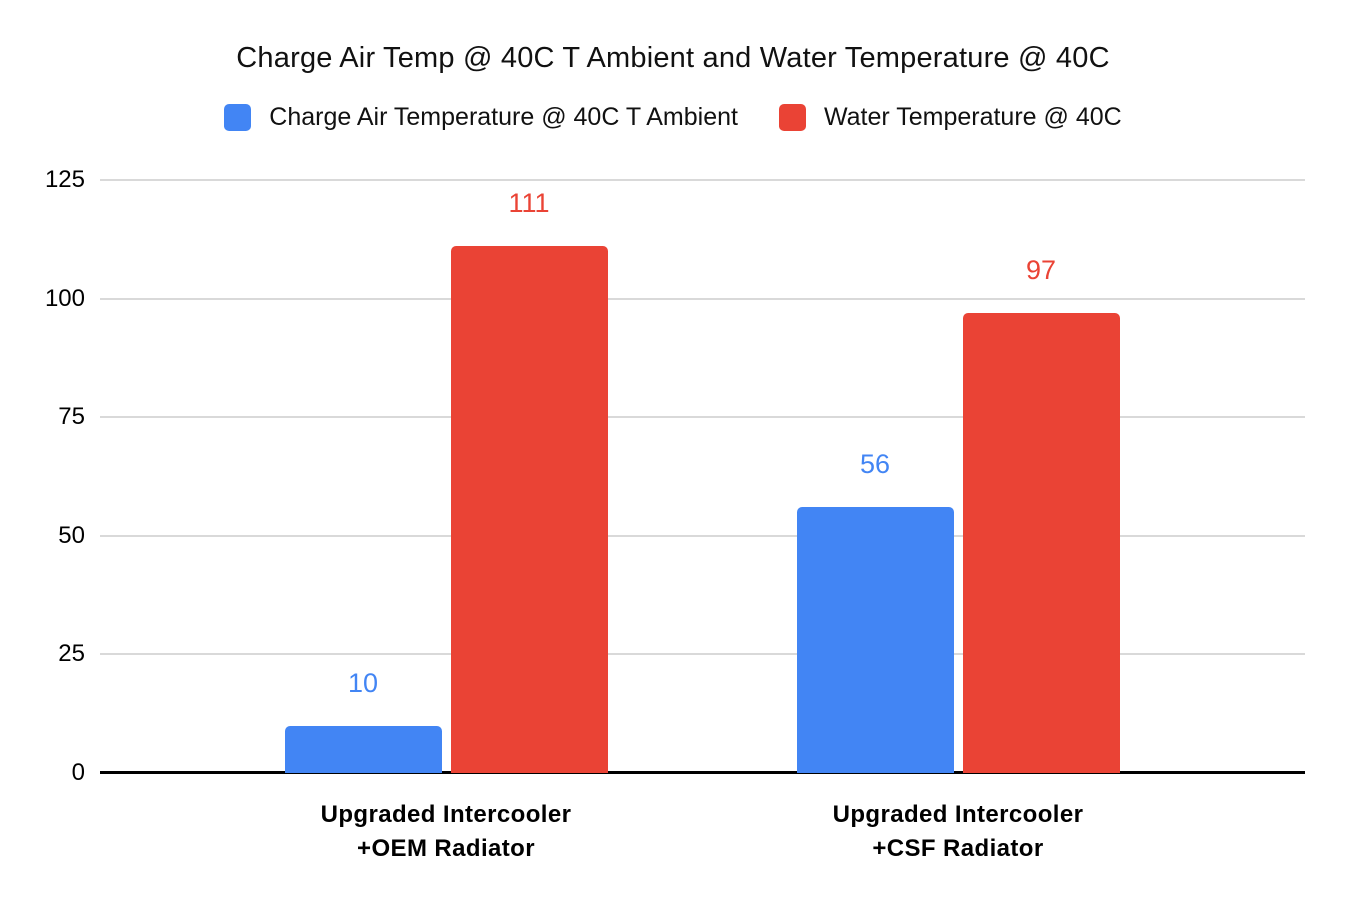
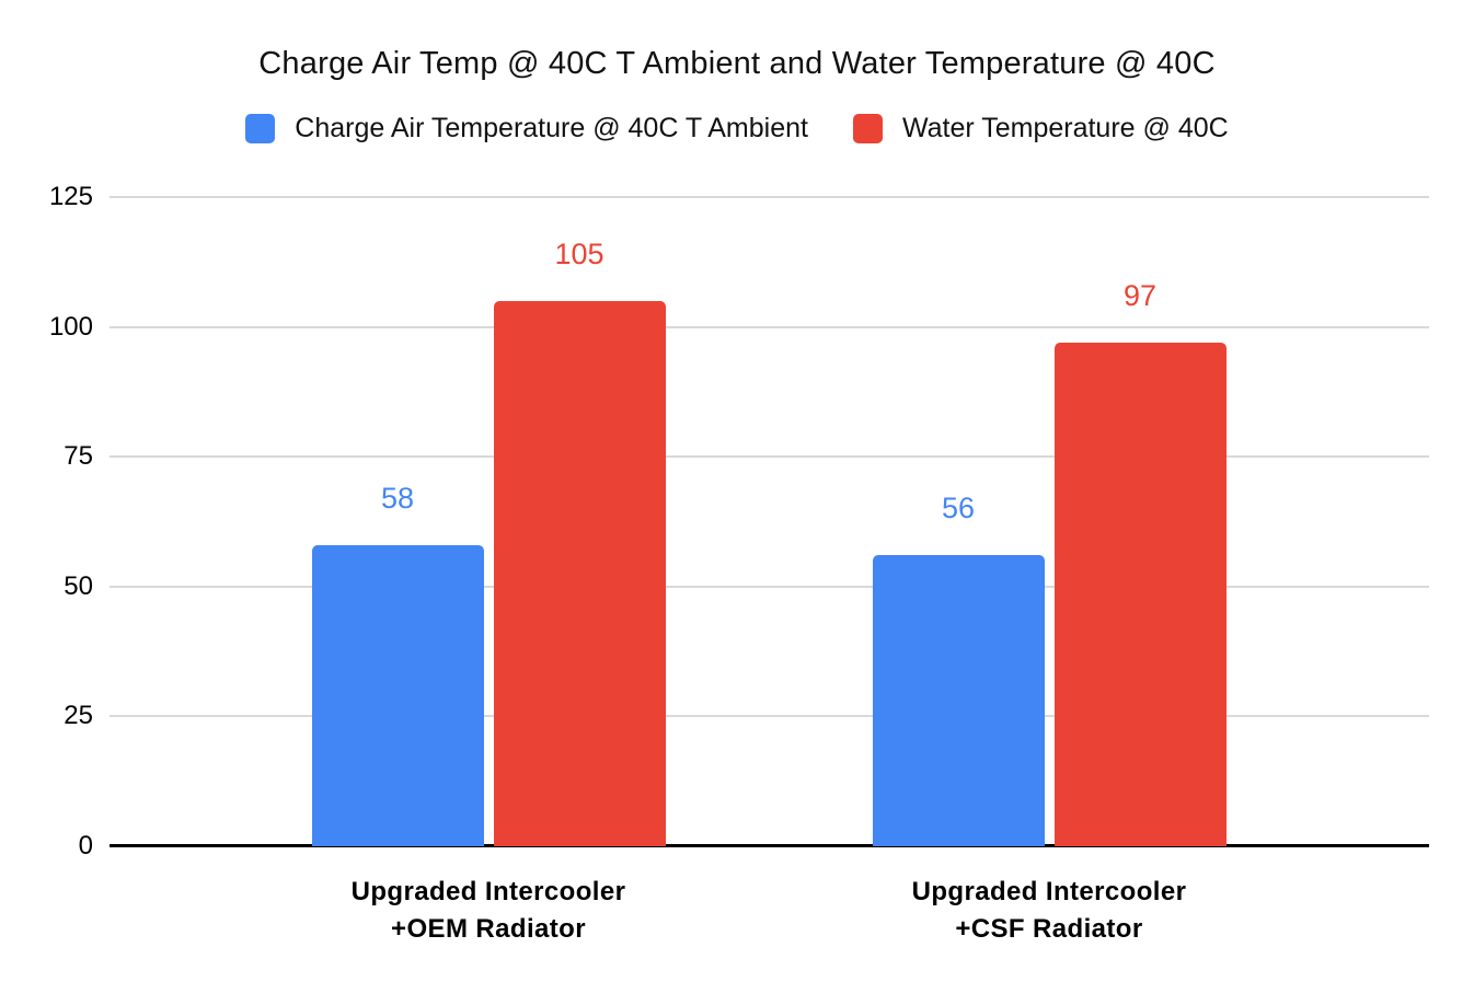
Charge Air Temperature @ 40C T Ambient/Upgraded Intercooler +OEM Radiator: 10 -> 58
Water Temperature @ 40C/Upgraded Intercooler +OEM Radiator: 111 -> 105
